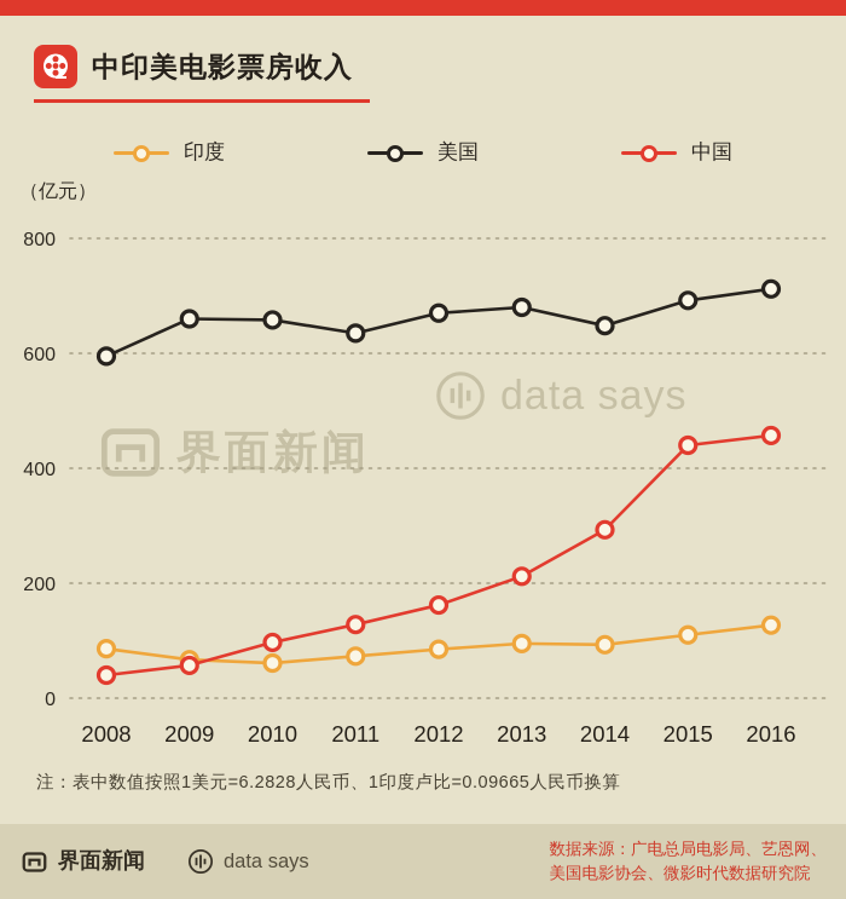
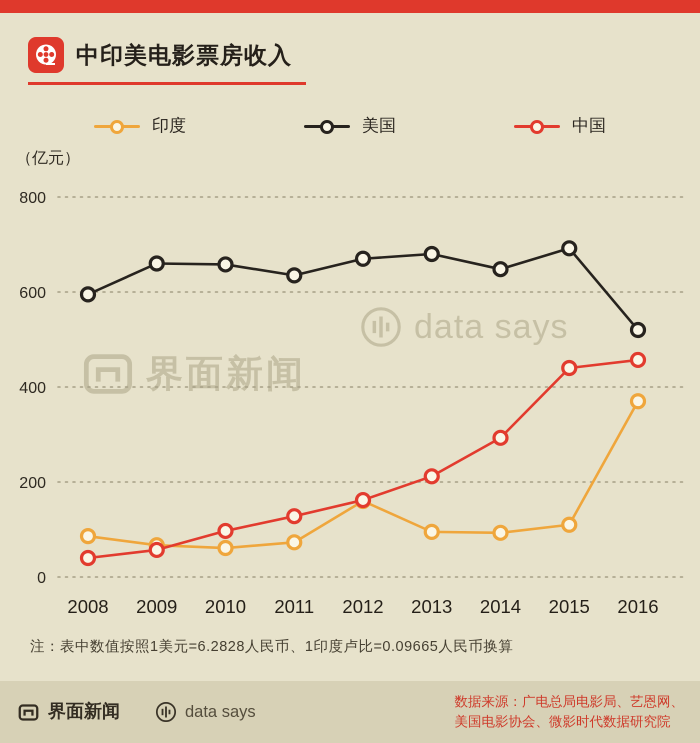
印度/2012: 80 -> 160
印度/2016: 130 -> 370
美国/2016: 710 -> 520
